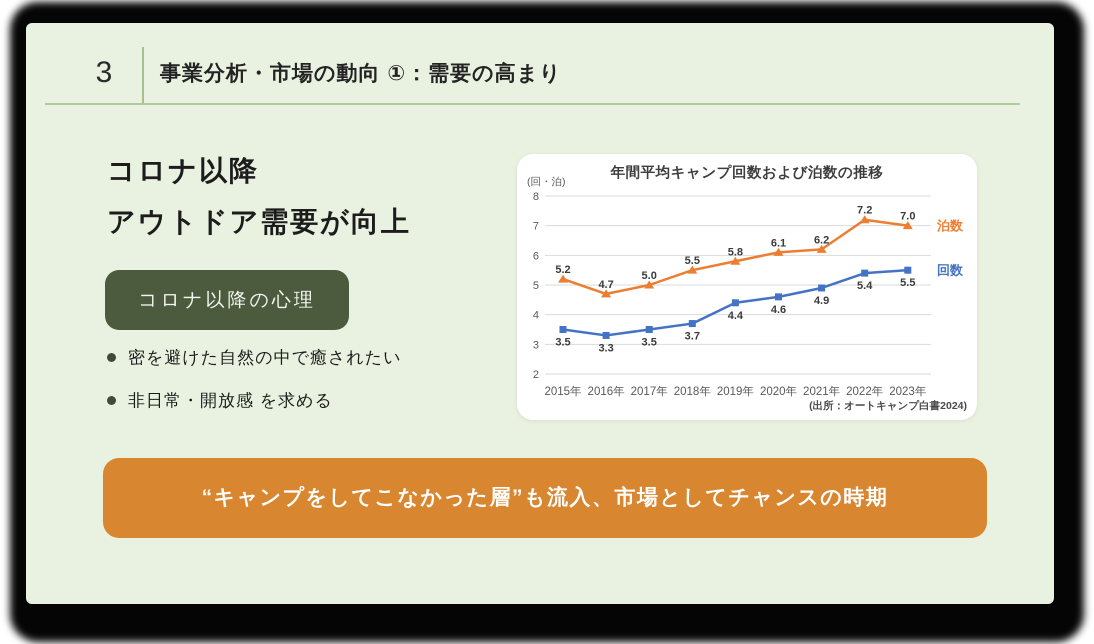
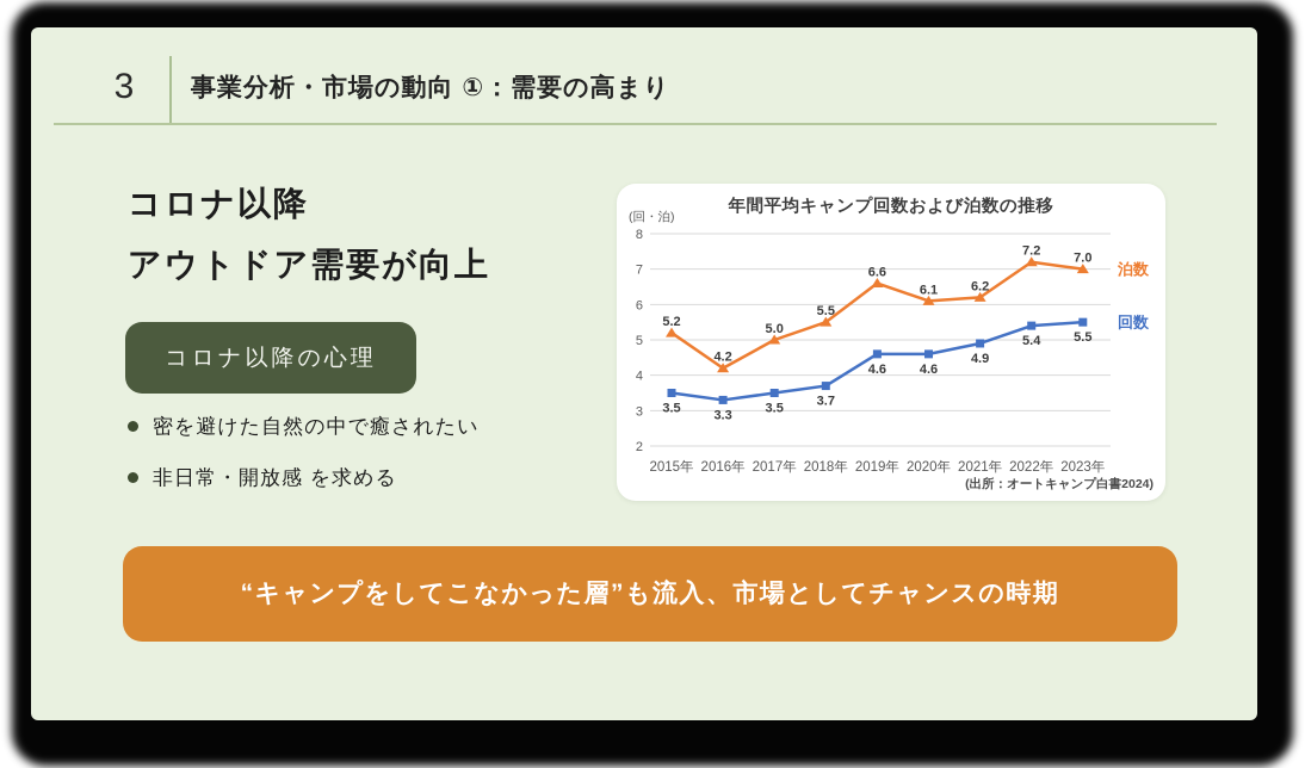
泊数/2016年: 4.7 -> 4.2
泊数/2019年: 5.8 -> 6.6
回数/2019年: 4.4 -> 4.6
